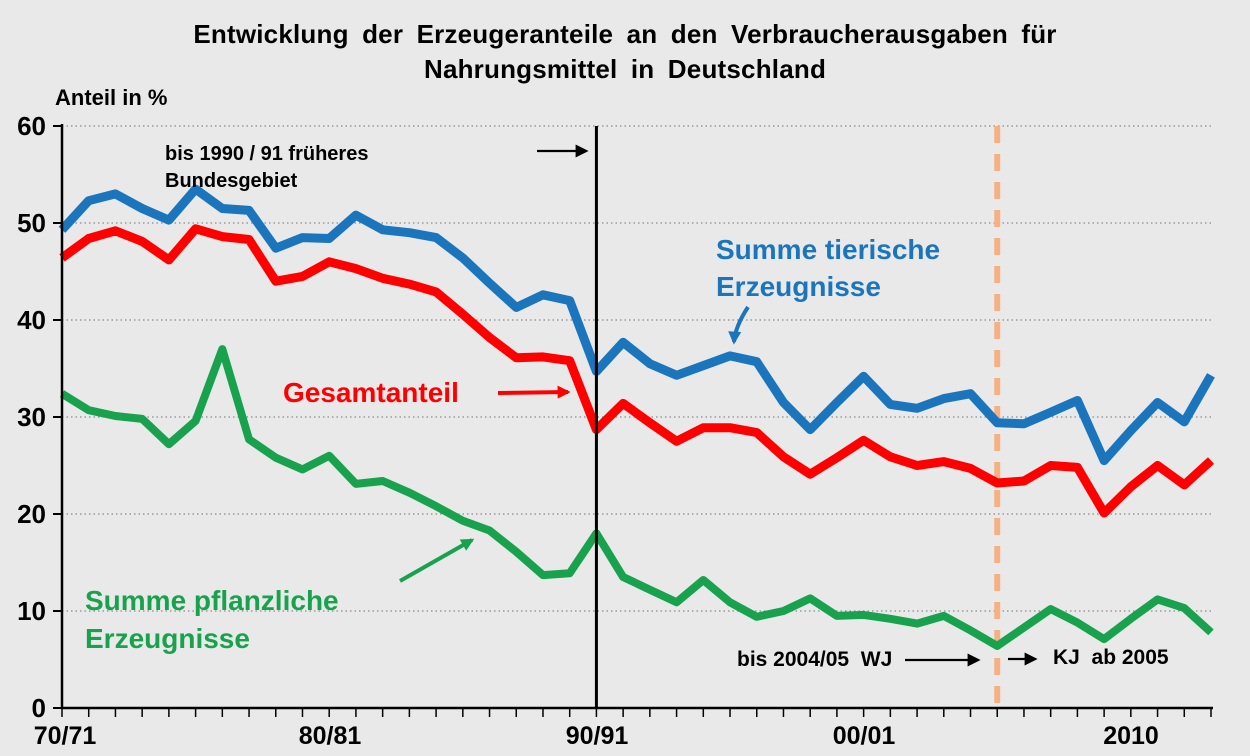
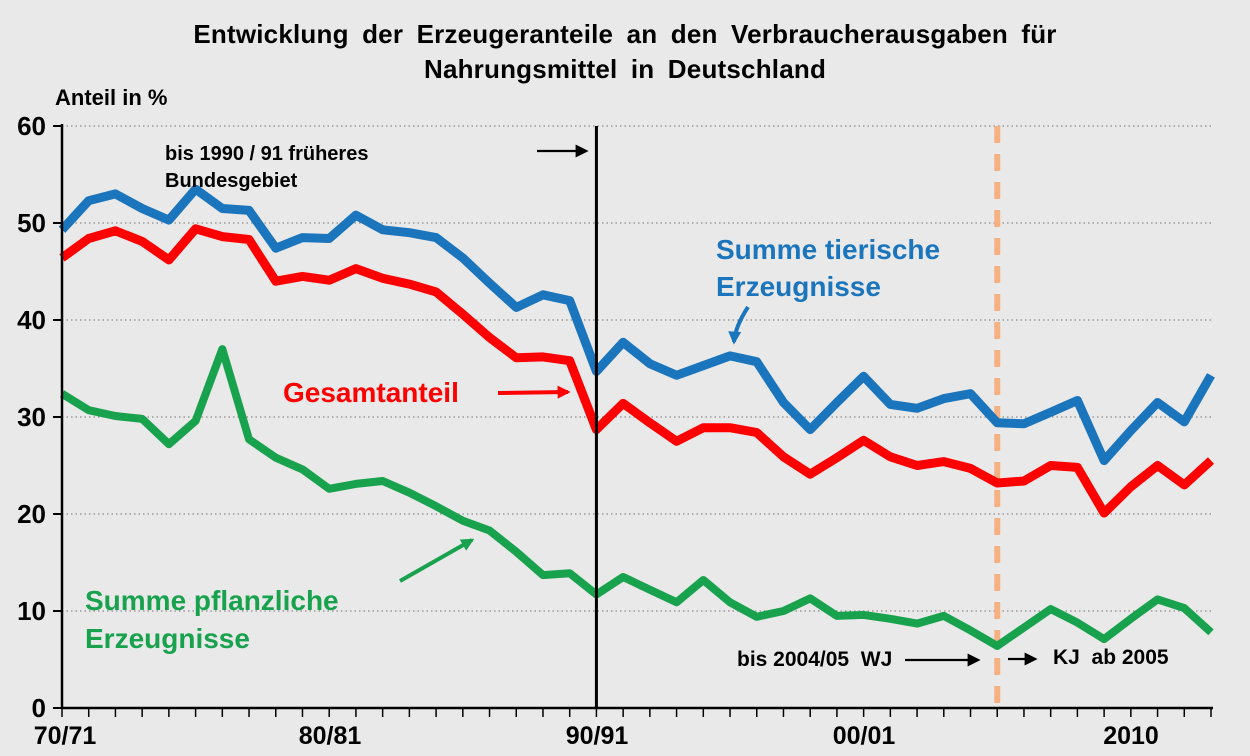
Gesamtanteil/80/81: 46 -> 44
Summe pflanzliche Erzeugnisse/80/81: 26 -> 23
Summe pflanzliche Erzeugnisse/90/91: 18 -> 12
